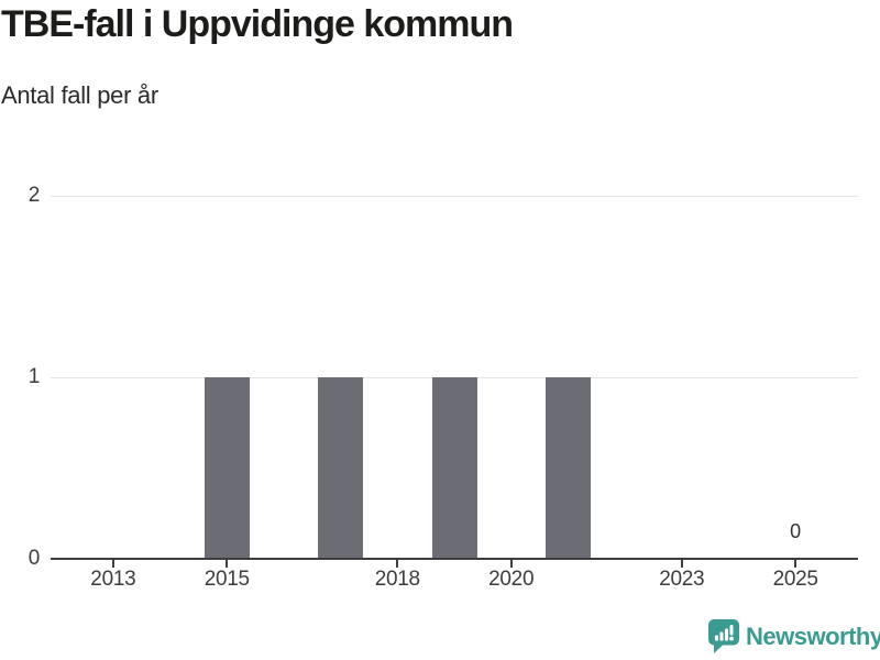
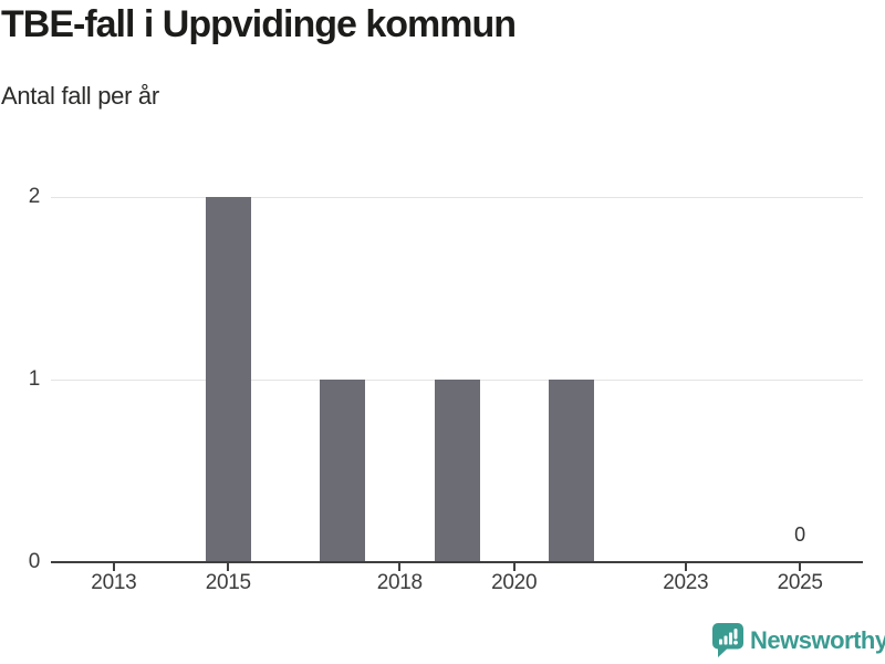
2015: 1 -> 2
